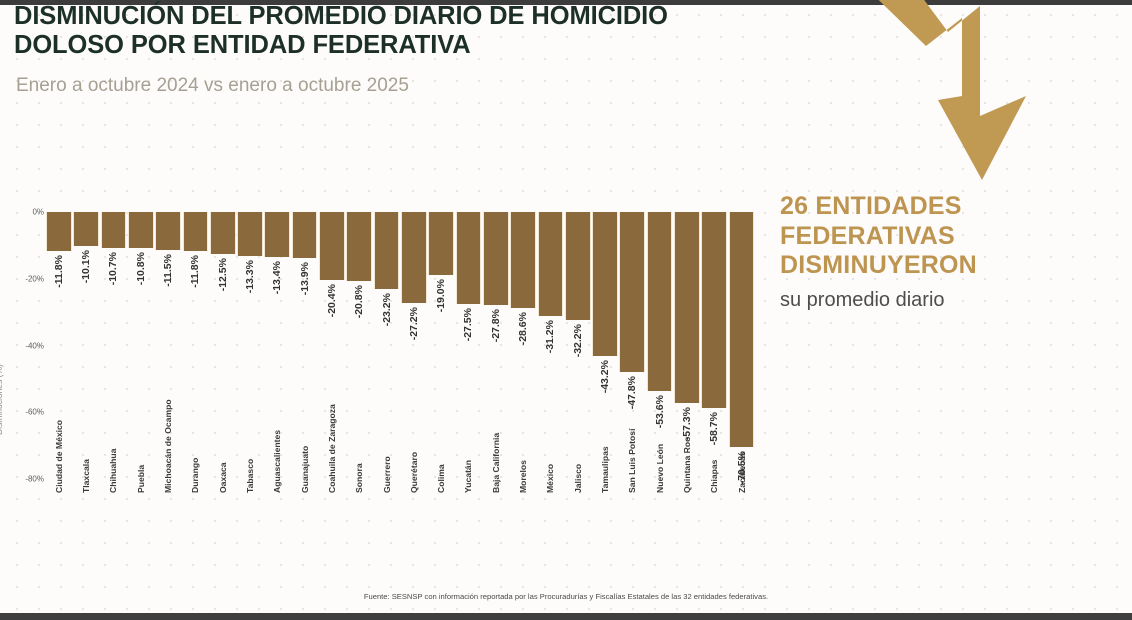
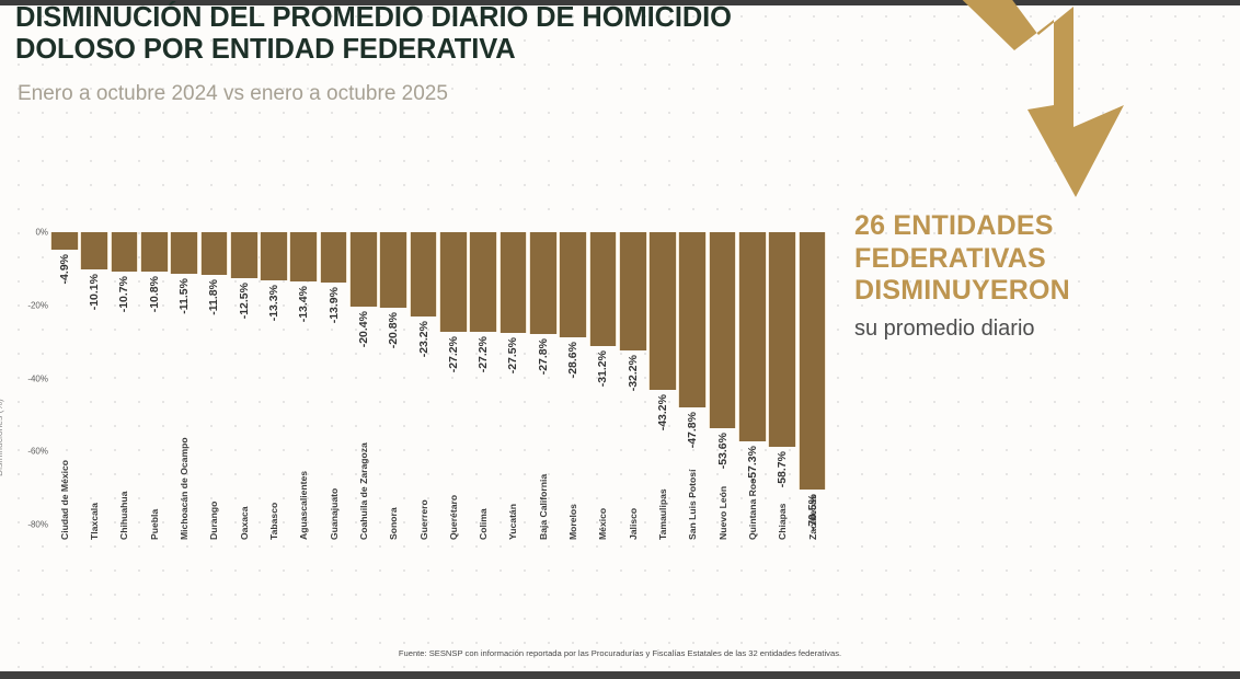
Ciudad de México: -11.8% -> -4.9%
Colima: -19.0% -> -27.2%
